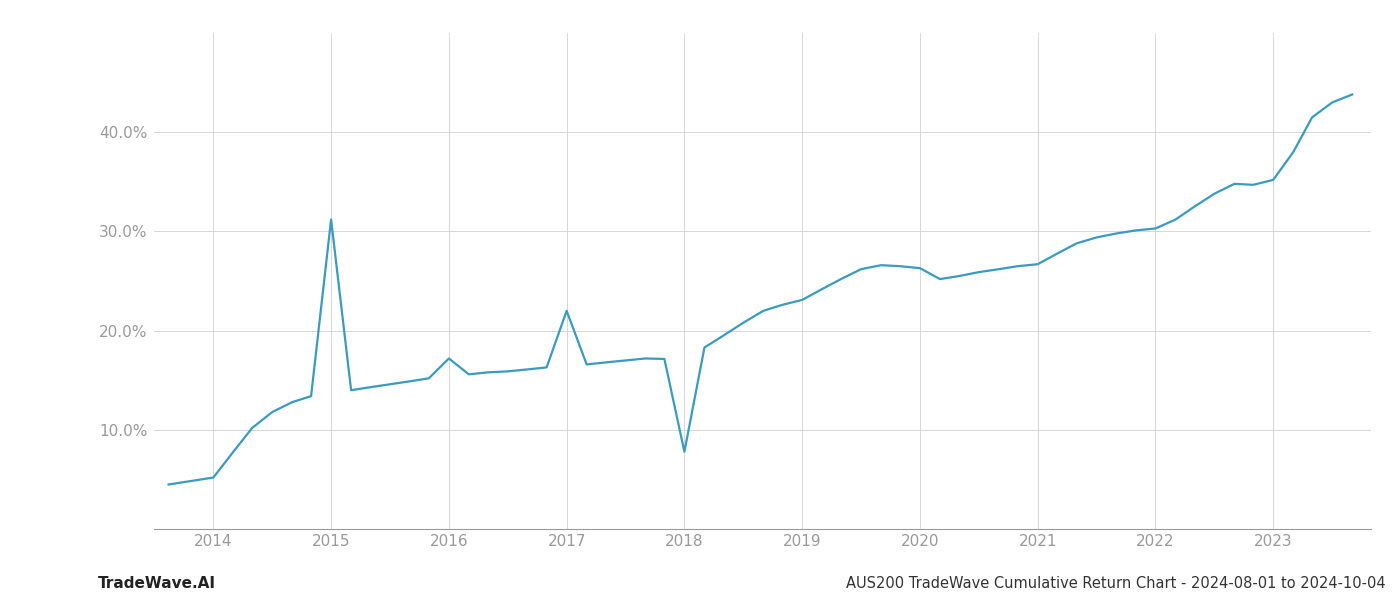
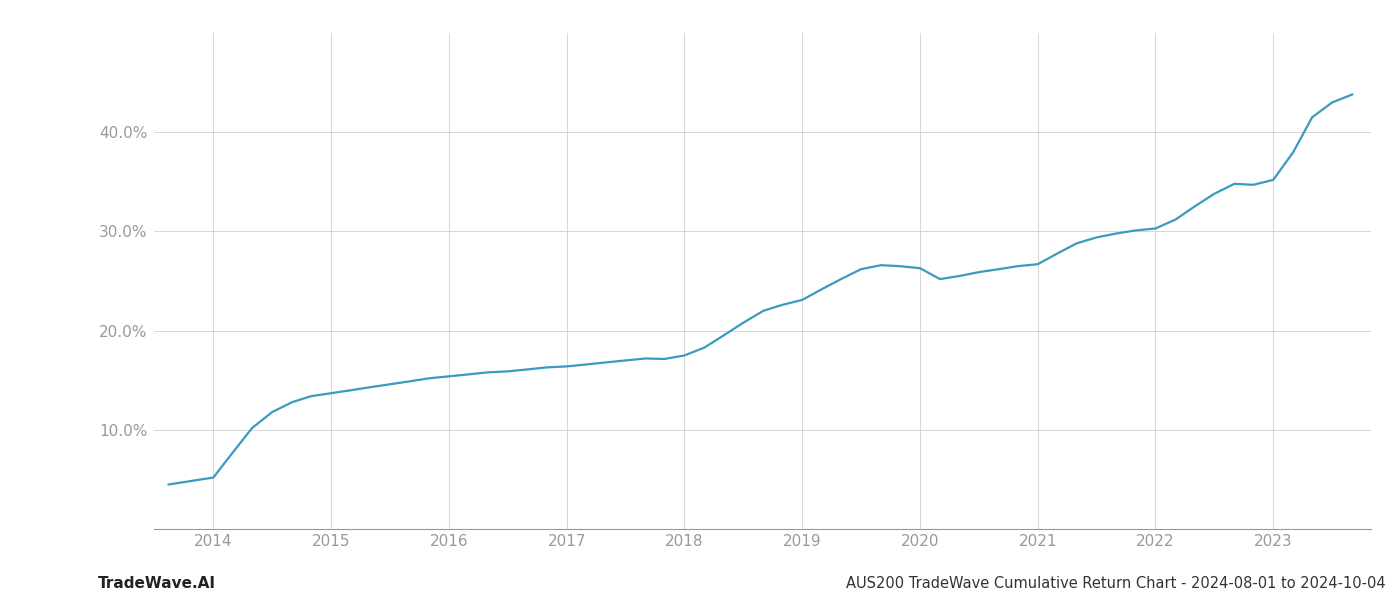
2015: 31.2% -> 13.7%
2016: 17.2% -> 15.4%
2017: 22.0% -> 16.4%
2018: 7.8% -> 17.5%
